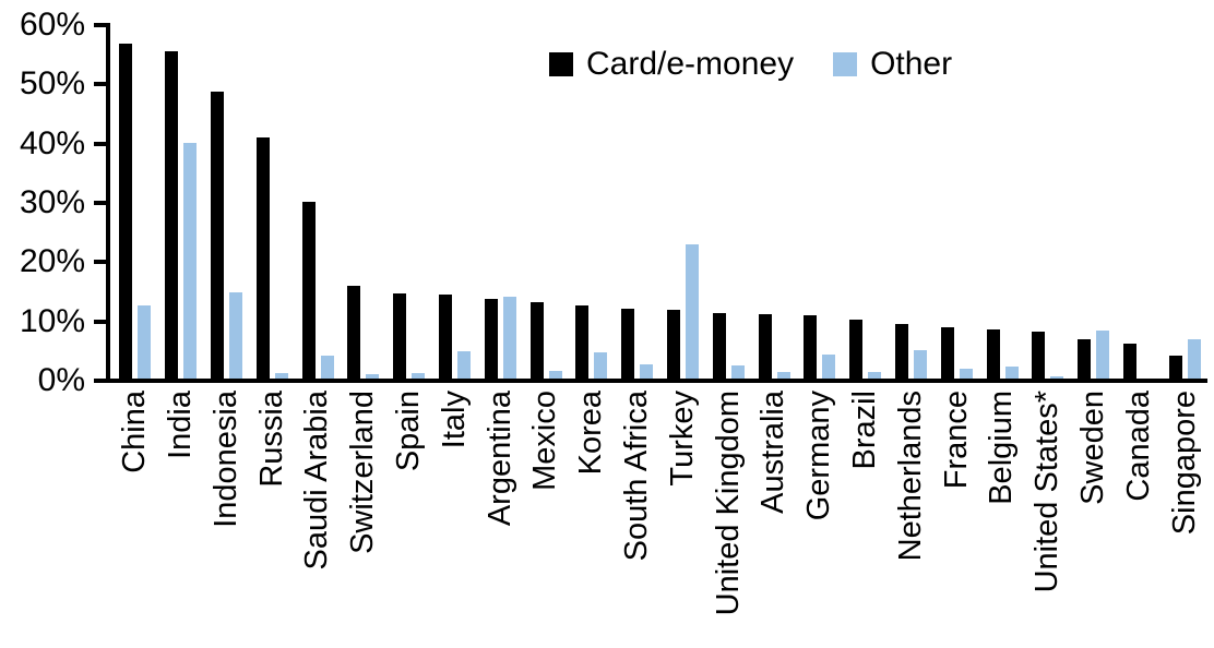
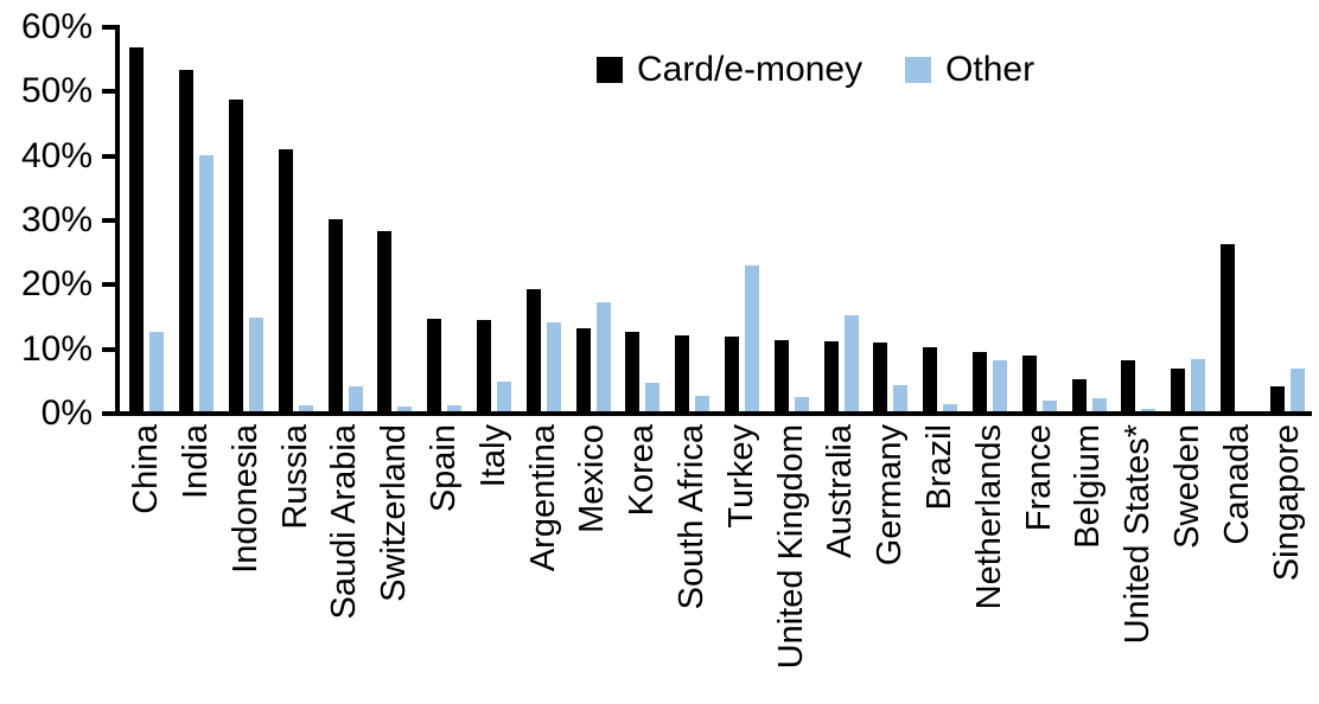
Card/e-money/India: 55% -> 53%
Card/e-money/Switzerland: 16% -> 28%
Card/e-money/Argentina: 13% -> 19%
Other/Mexico: 1% -> 17%
Other/Australia: 1% -> 15%
Other/Netherlands: 5% -> 8%
Card/e-money/Belgium: 8% -> 5%
Card/e-money/Canada: 6% -> 26%
